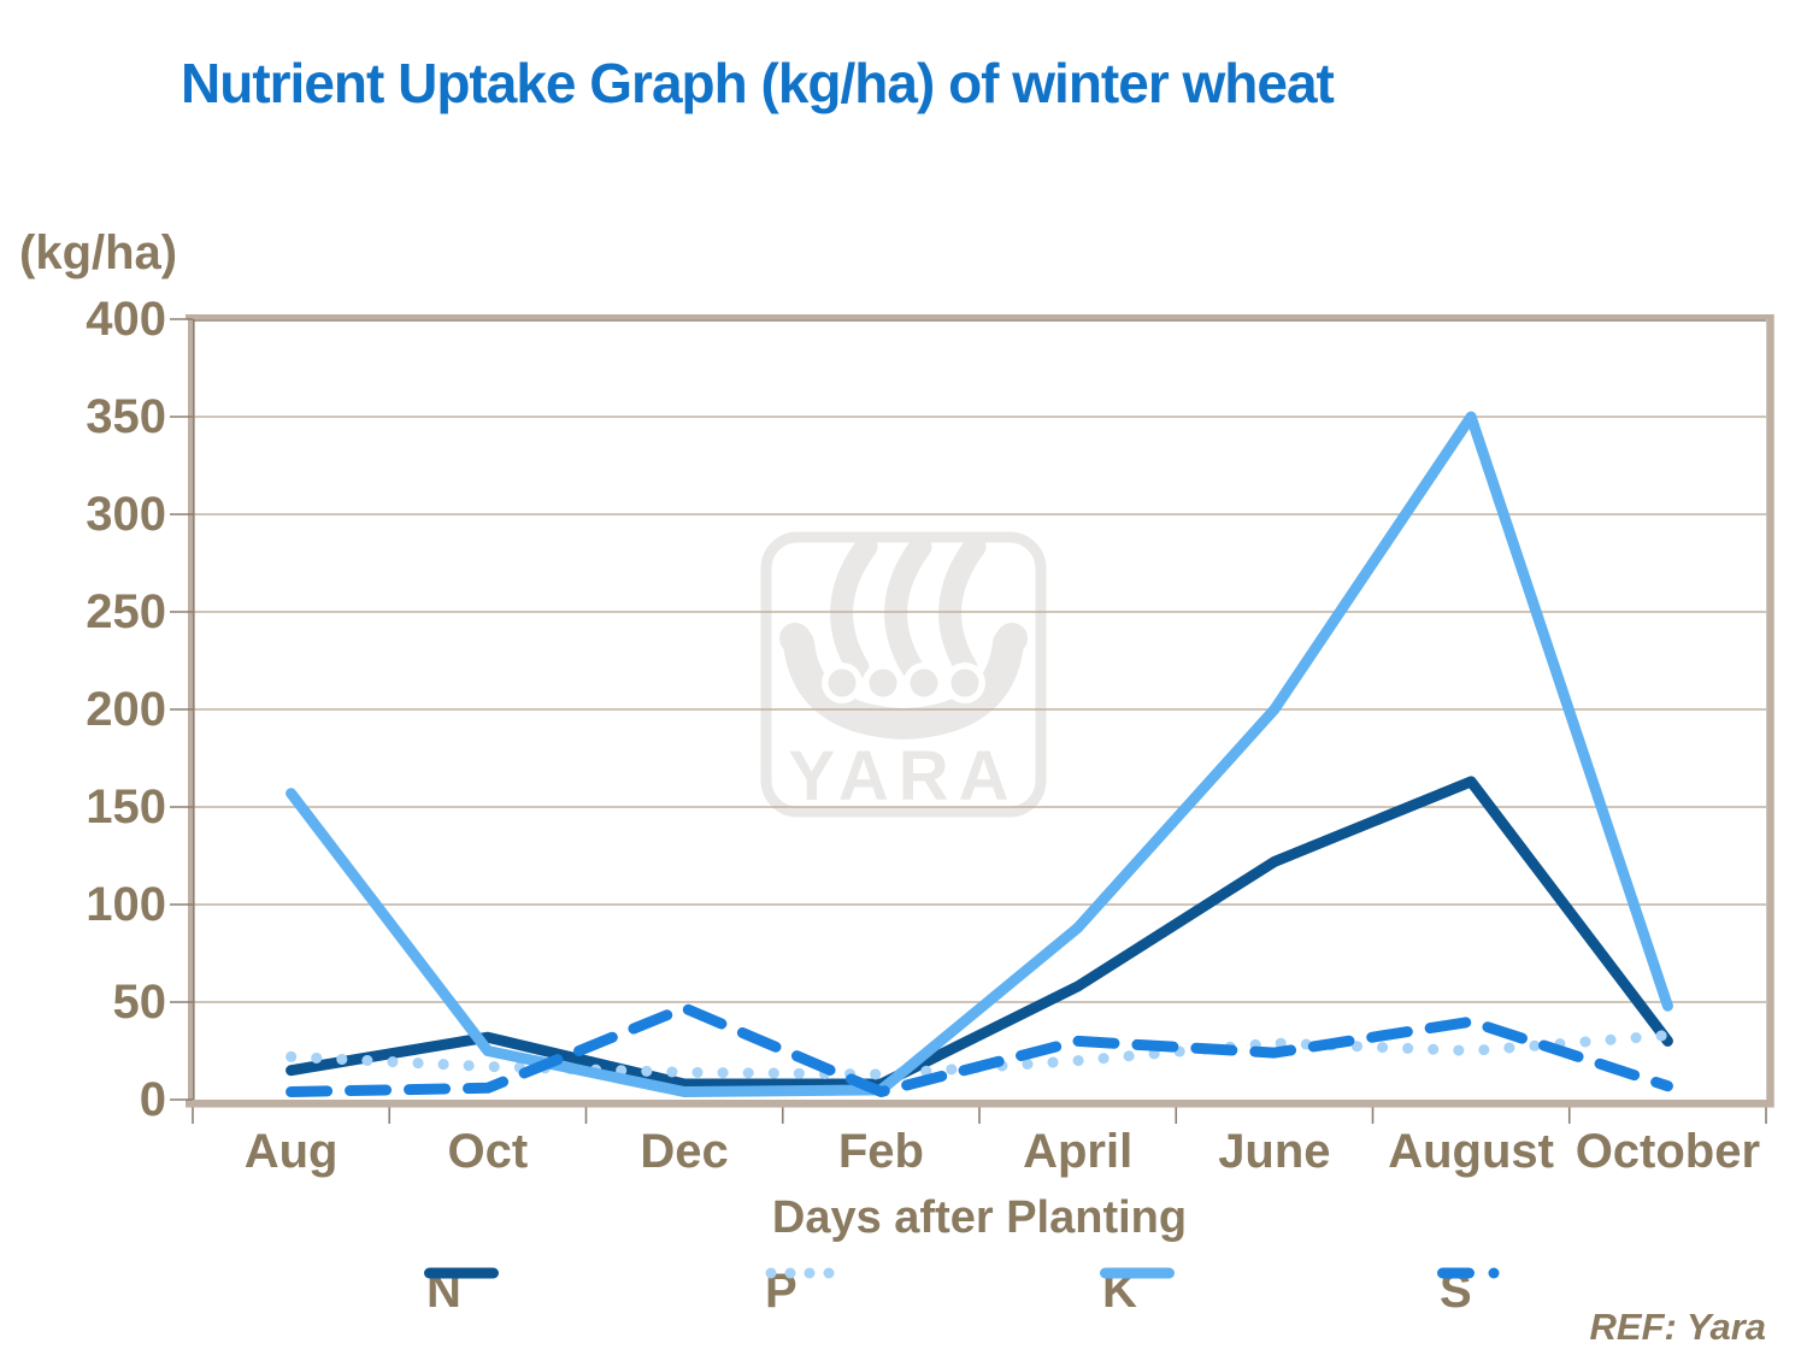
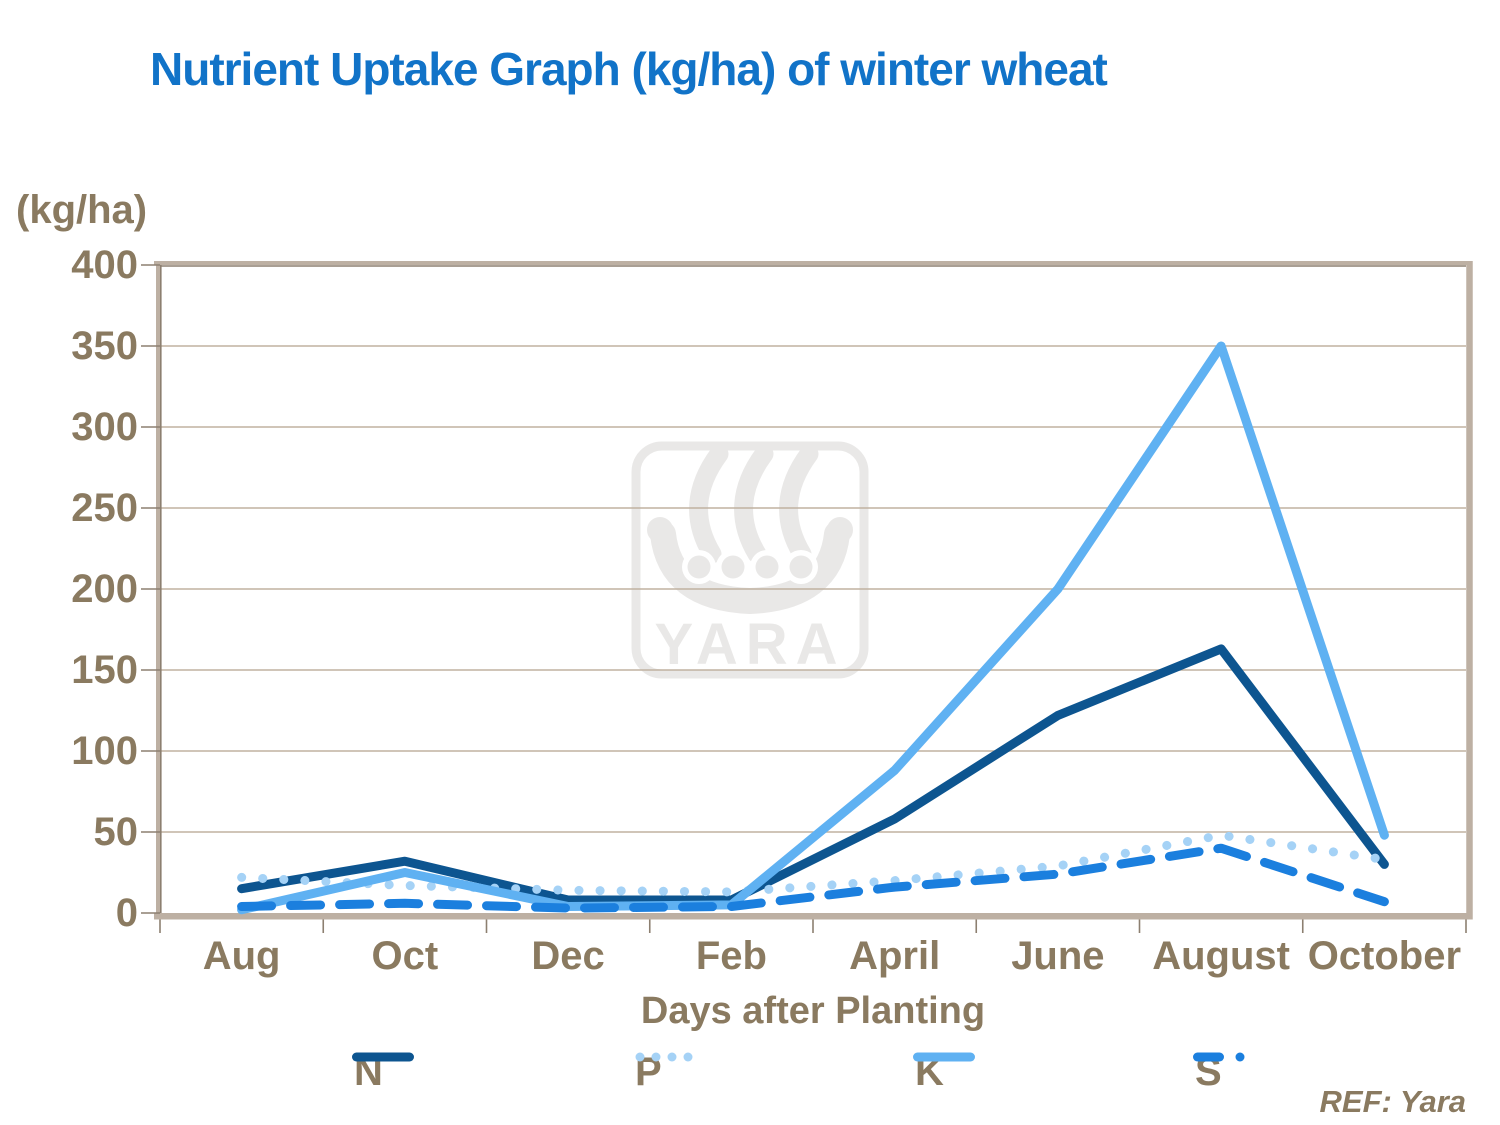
K/Aug: 157 -> 2
S/Dec: 47 -> 3
S/April: 30 -> 16
P/August: 25 -> 48
